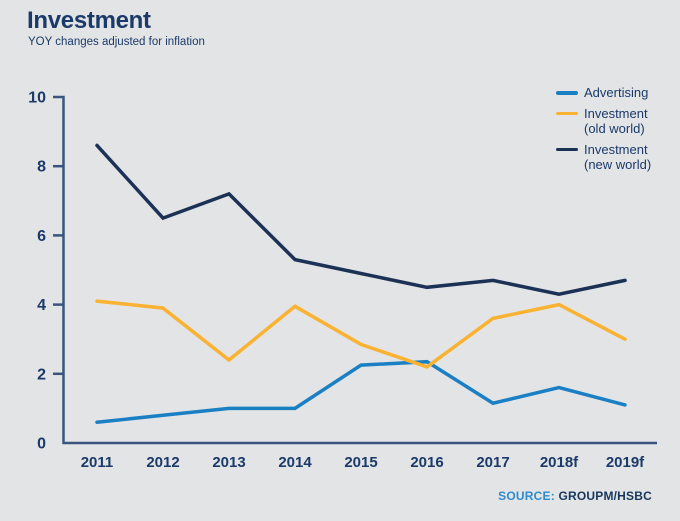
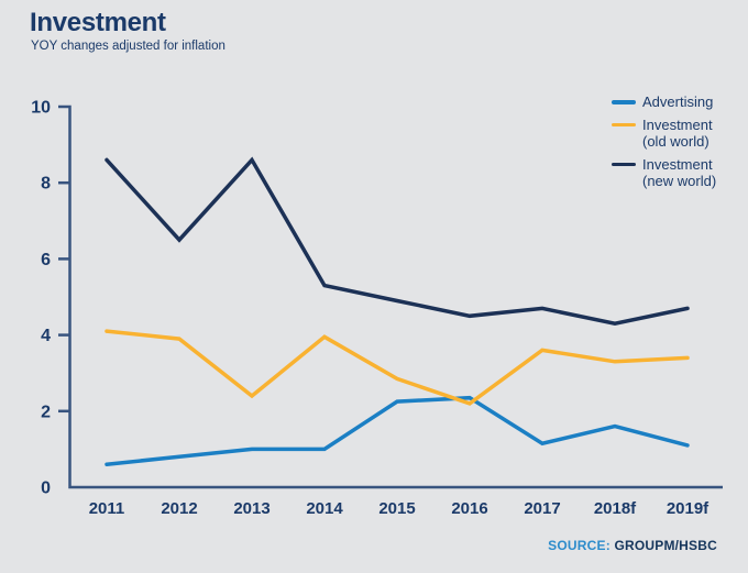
Investment (new world)/2013: 7.2 -> 8.6
Investment (old world)/2018f: 4.0 -> 3.3
Investment (old world)/2019f: 3.0 -> 3.4
